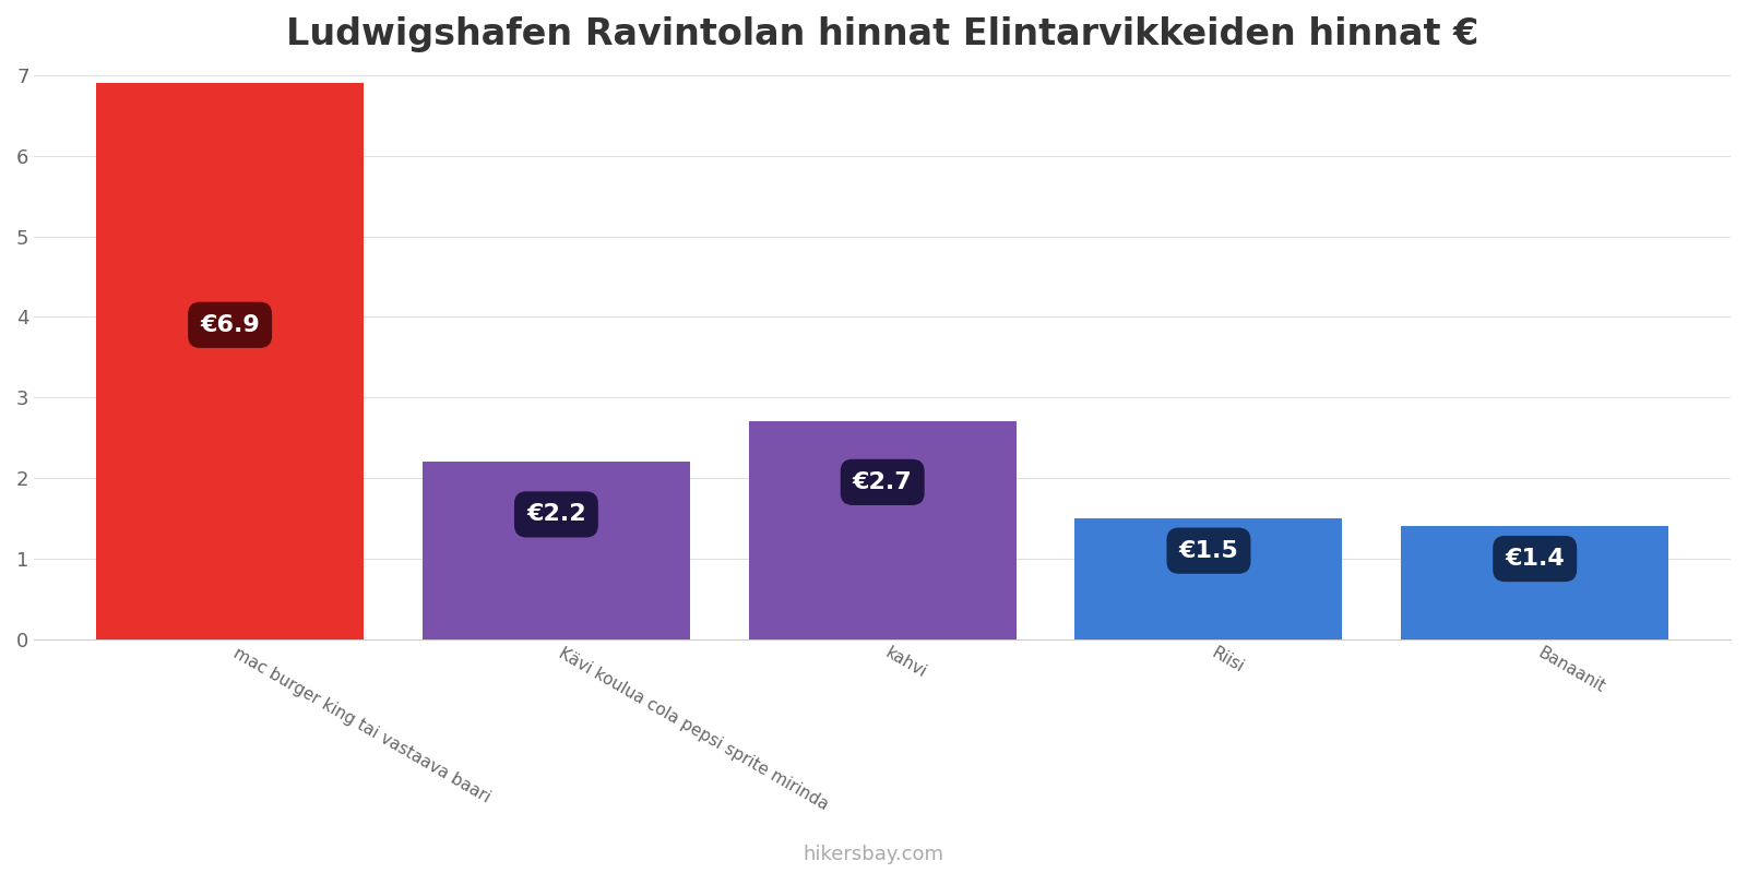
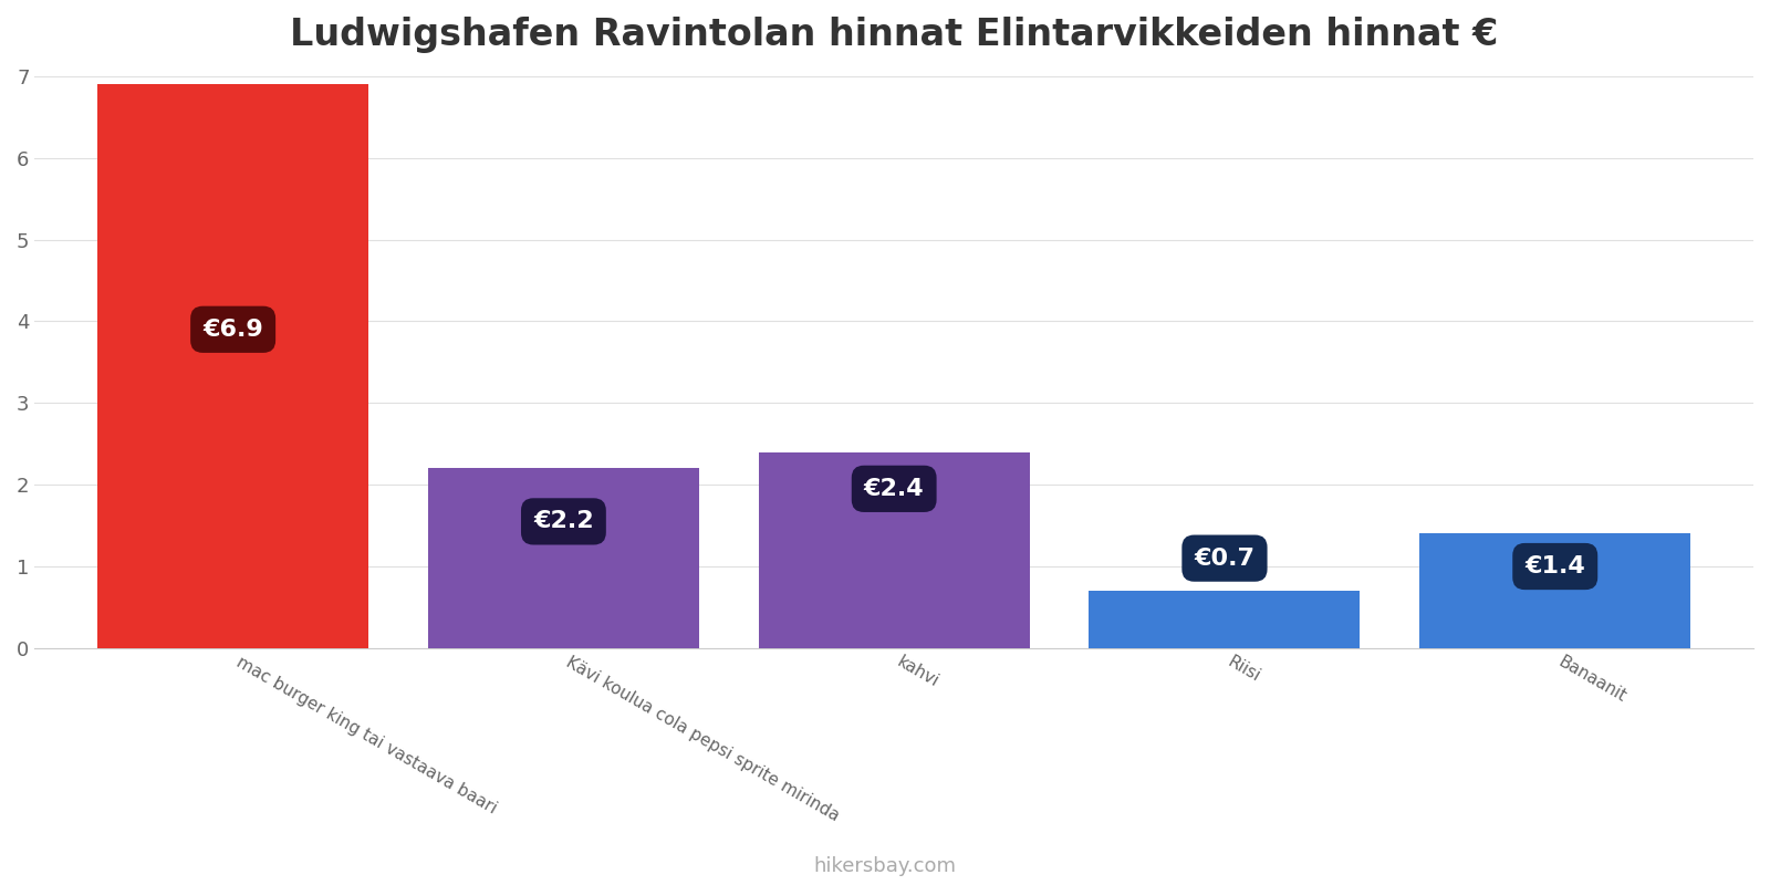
kahvi: €2.7 -> €2.4
Riisi: €1.5 -> €0.7
